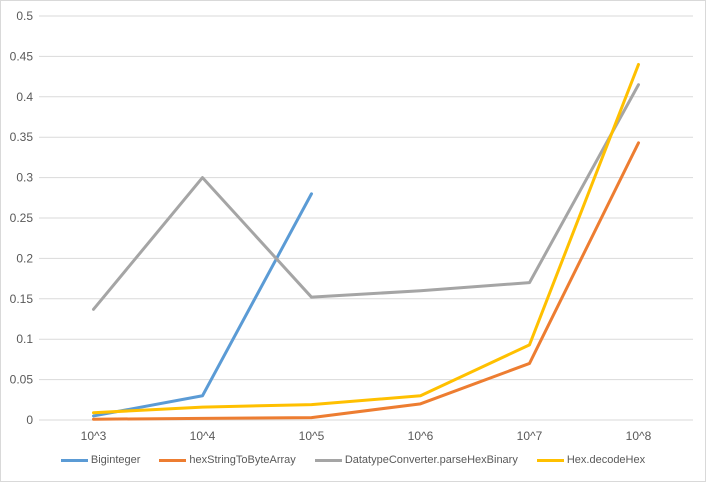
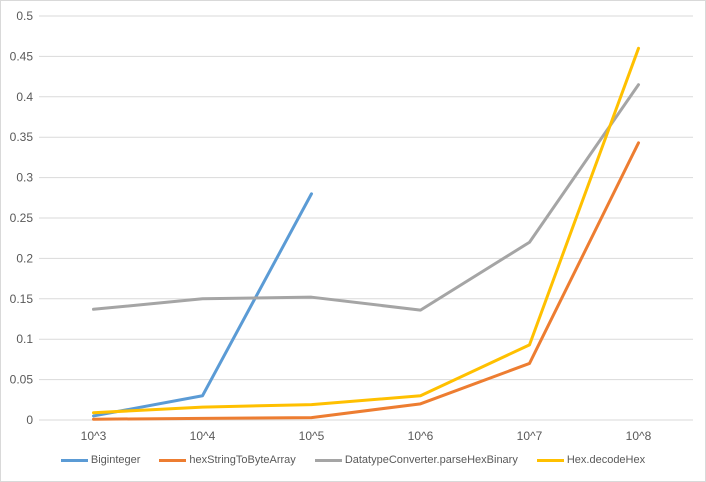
DatatypeConverter.parseHexBinary/10^4: 0.30 -> 0.15
DatatypeConverter.parseHexBinary/10^6: 0.16 -> 0.14
DatatypeConverter.parseHexBinary/10^7: 0.17 -> 0.22
Hex.decodeHex/10^8: 0.44 -> 0.46
